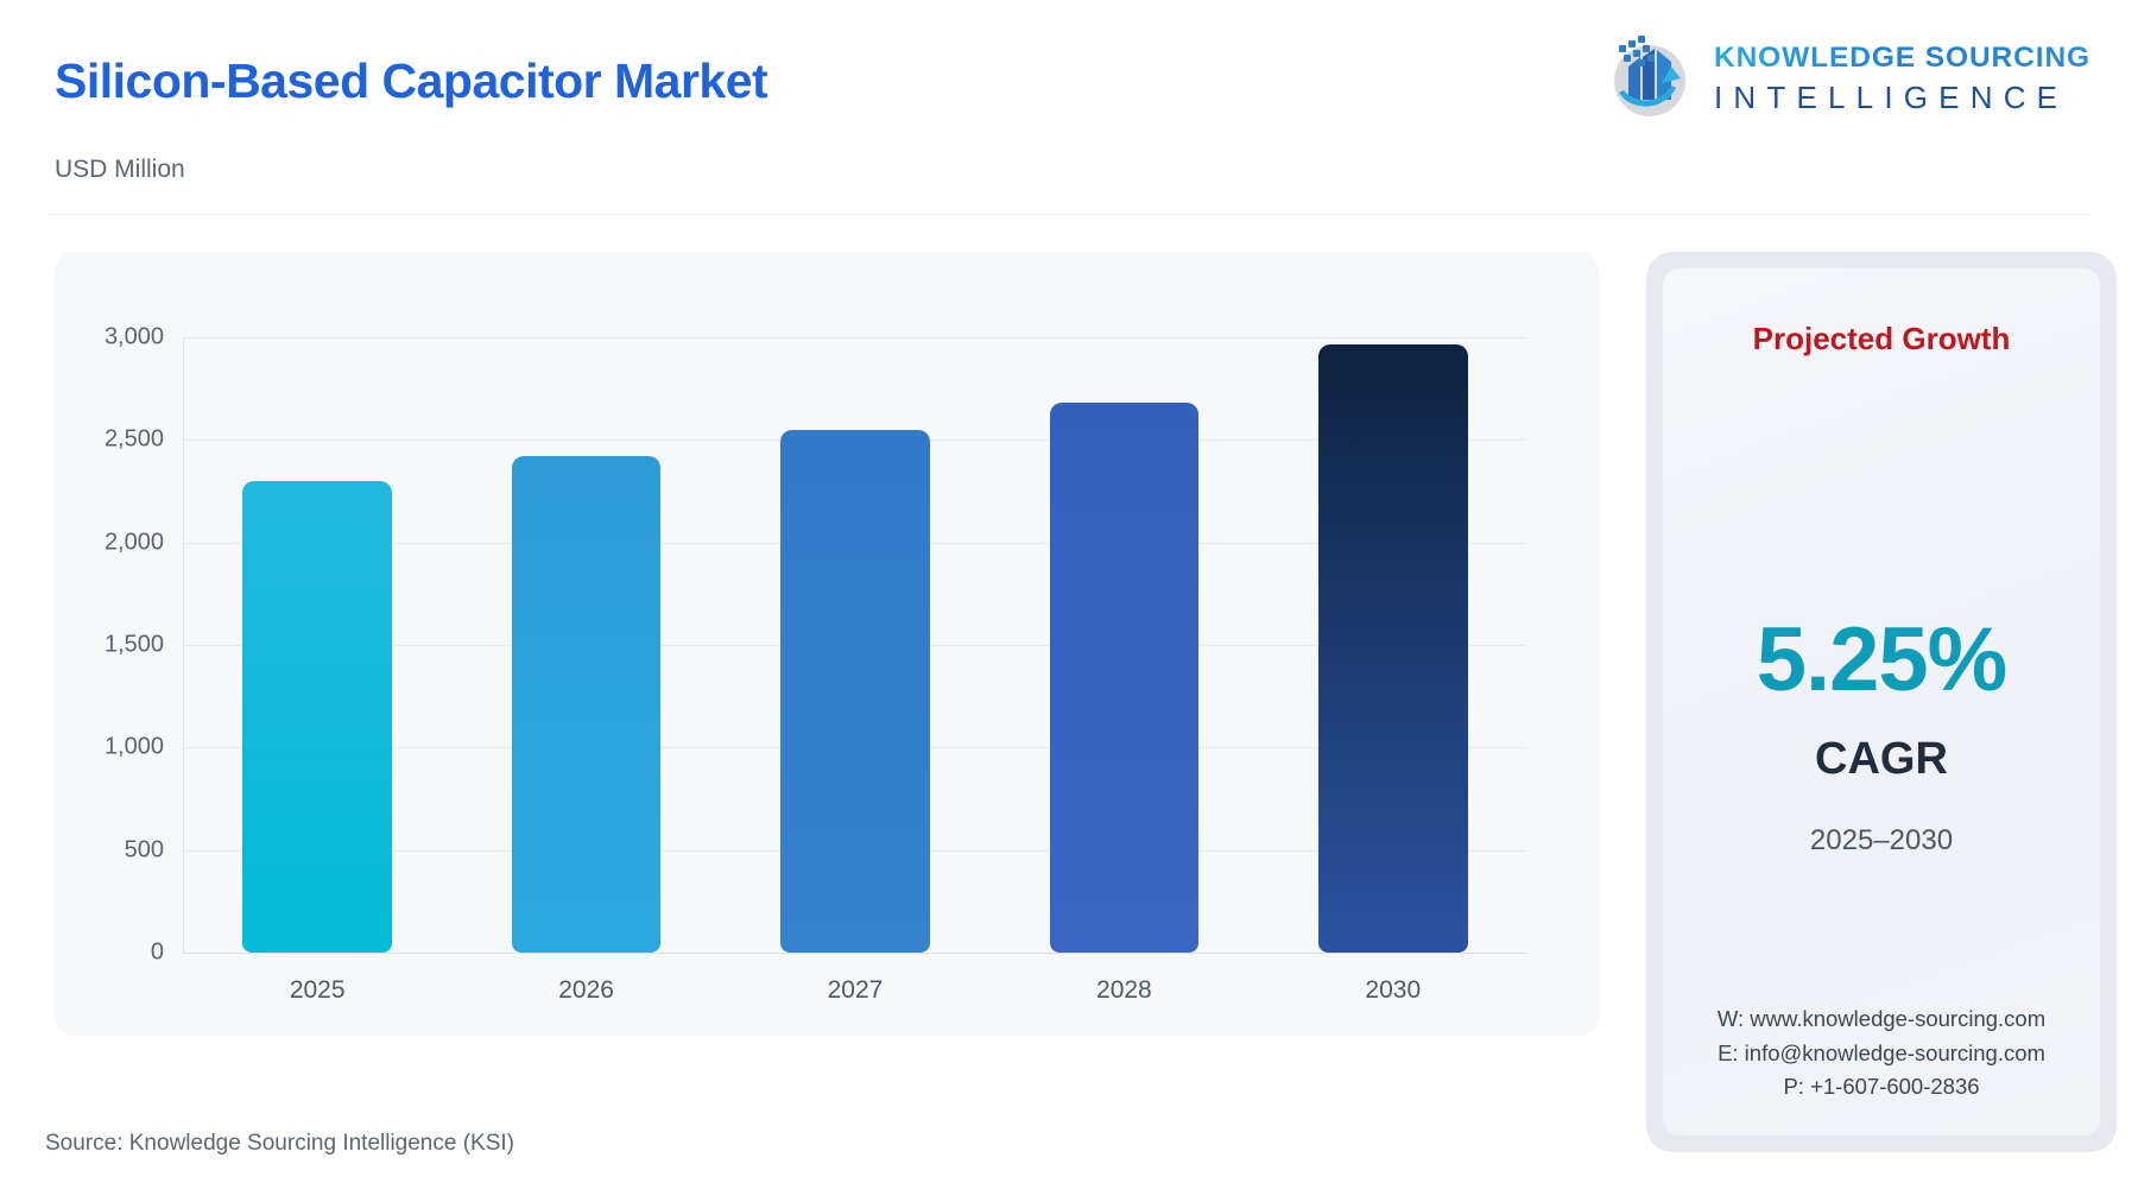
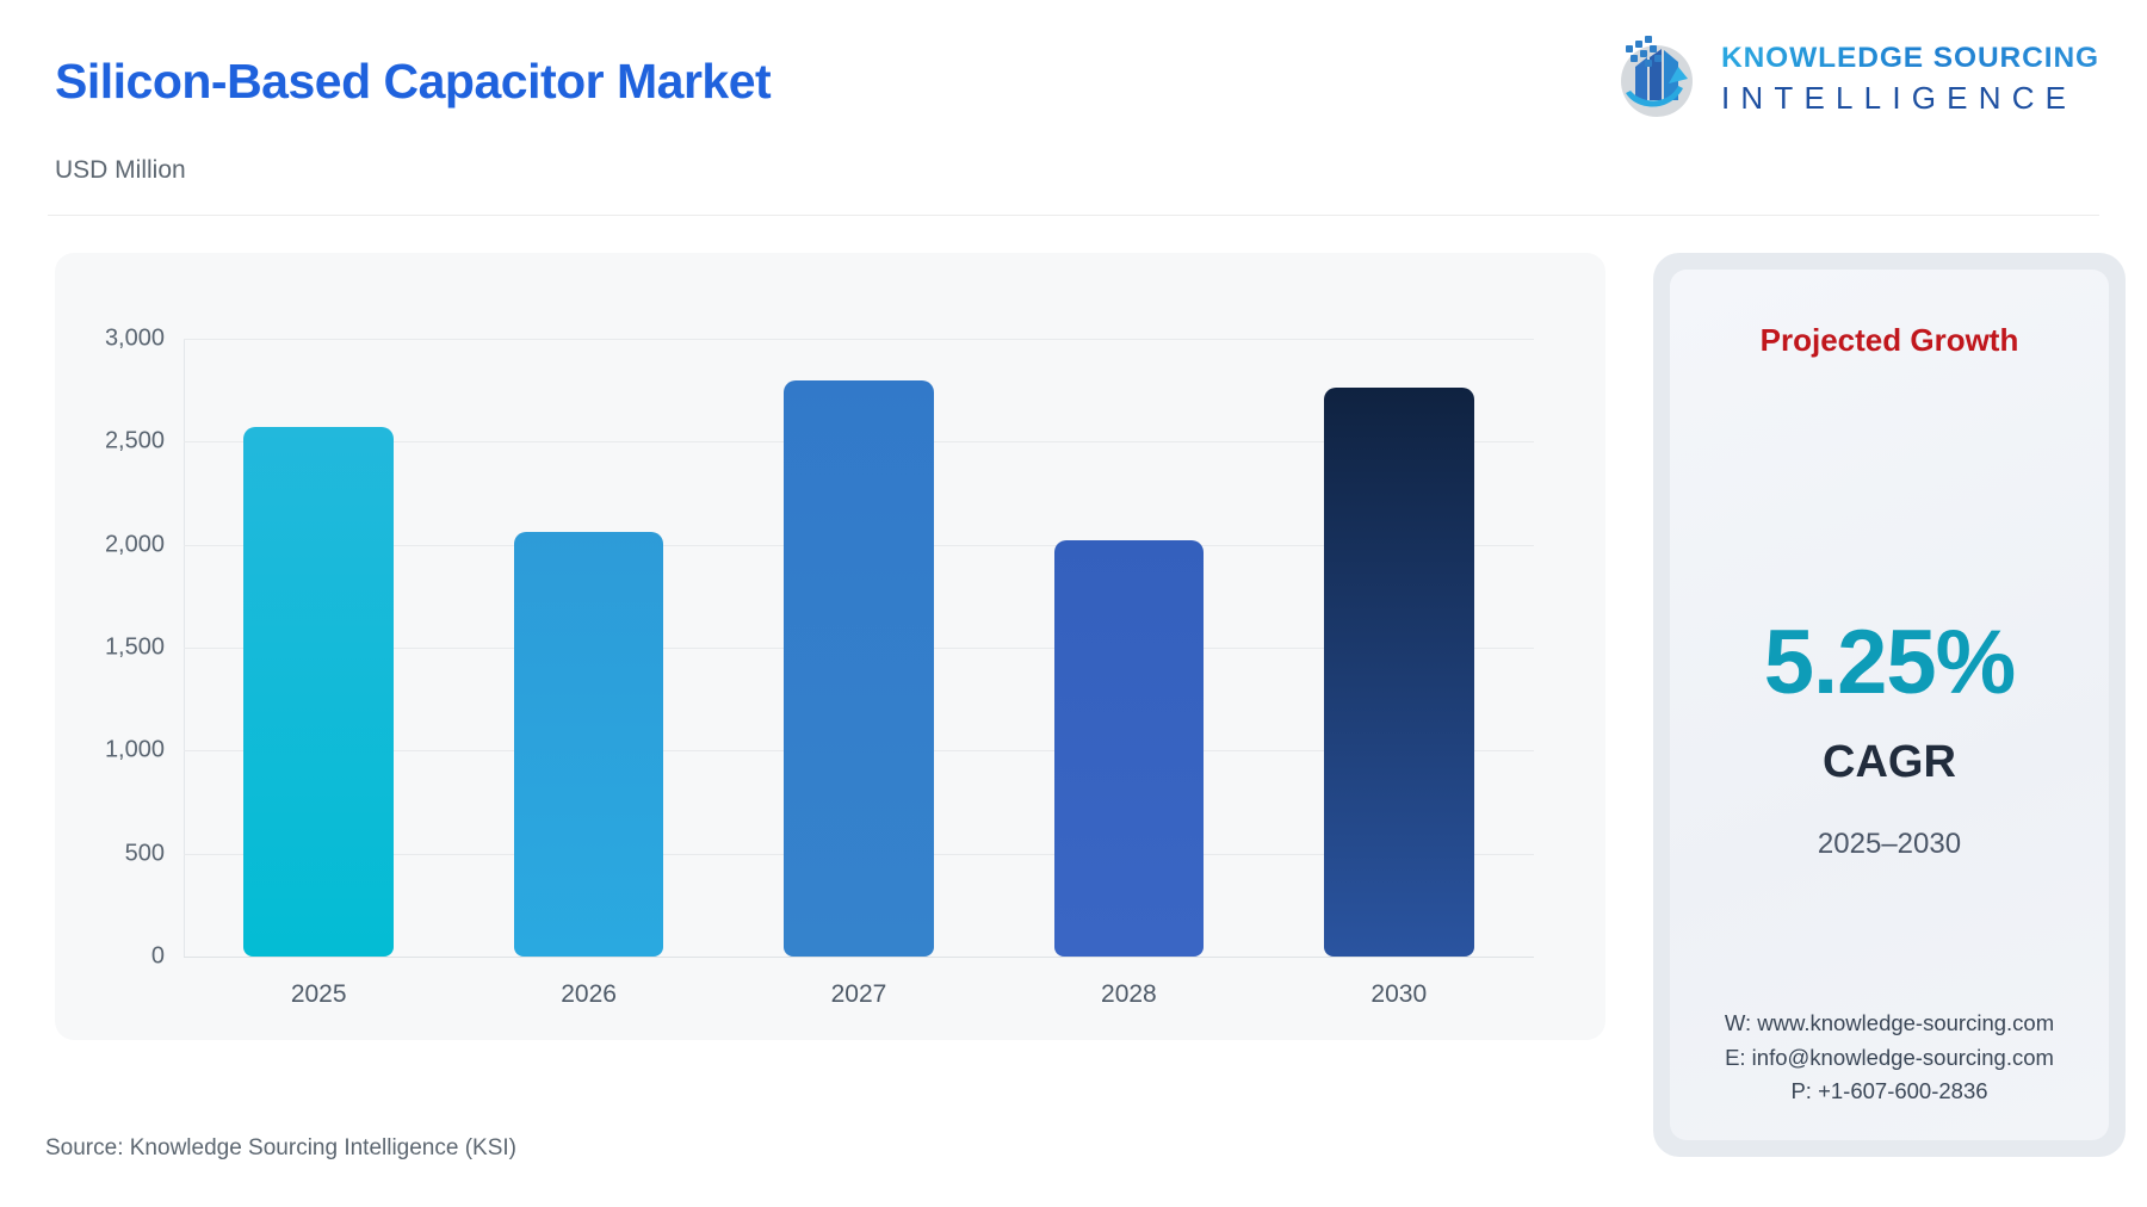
2025: 2300 -> 2570
2026: 2420 -> 2060
2027: 2550 -> 2800
2028: 2680 -> 2020
2030: 2960 -> 2760
